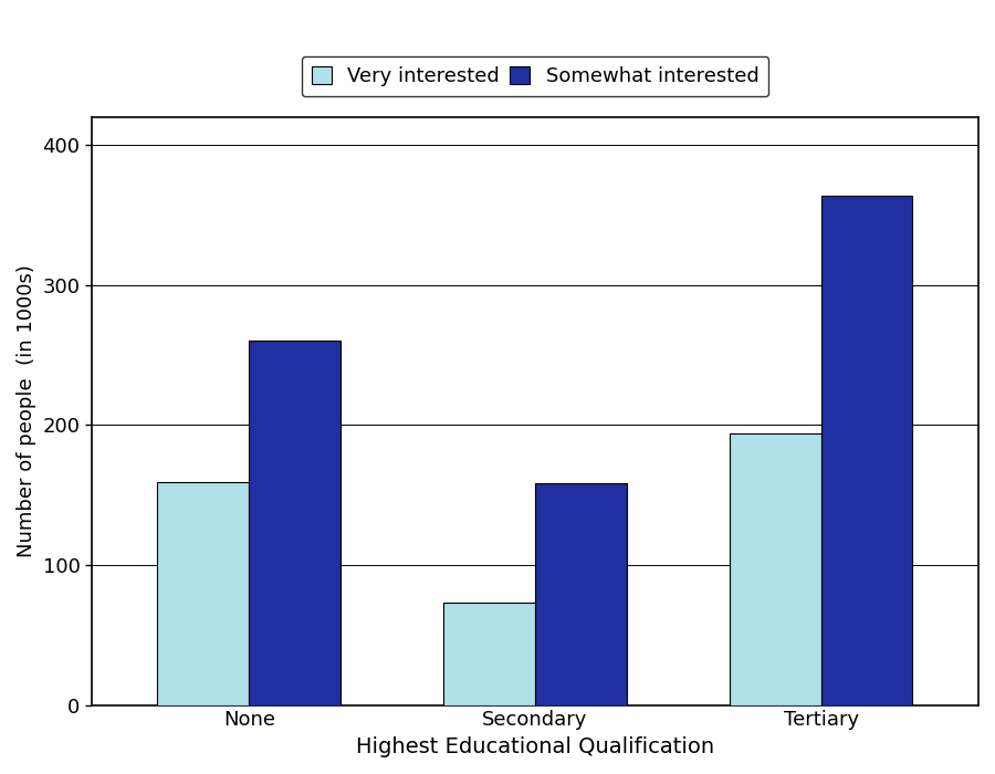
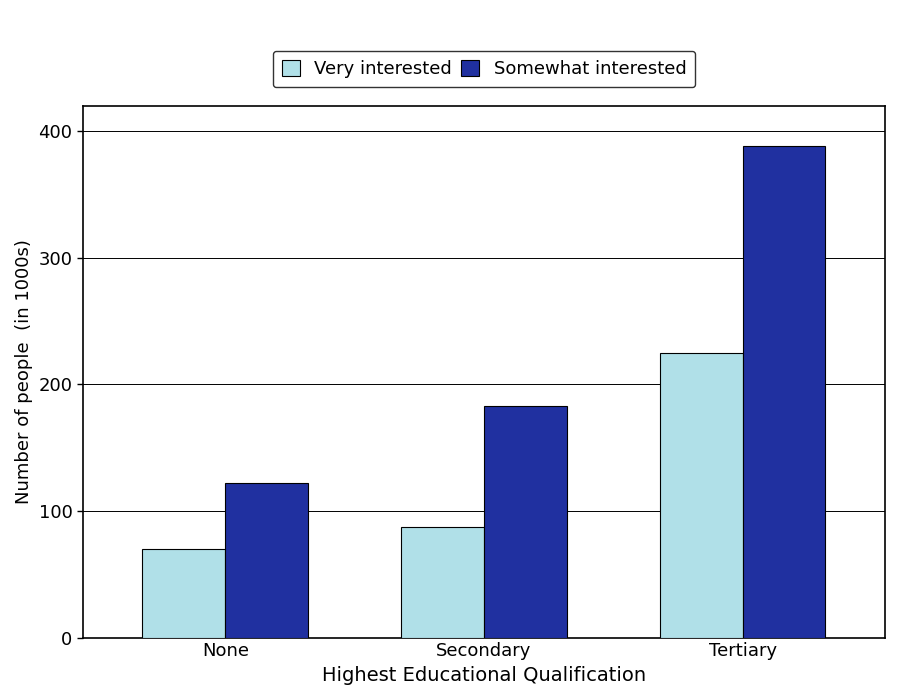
Very interested/None: 159 -> 70
Somewhat interested/None: 260 -> 122
Very interested/Secondary: 73 -> 87
Somewhat interested/Secondary: 158 -> 183
Very interested/Tertiary: 194 -> 225
Somewhat interested/Tertiary: 364 -> 388
